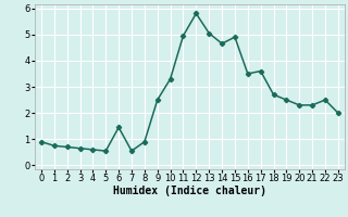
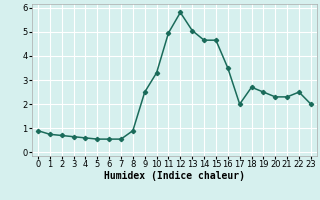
6: 1.45 -> 0.55
15: 4.90 -> 4.65
17: 3.60 -> 2.00
